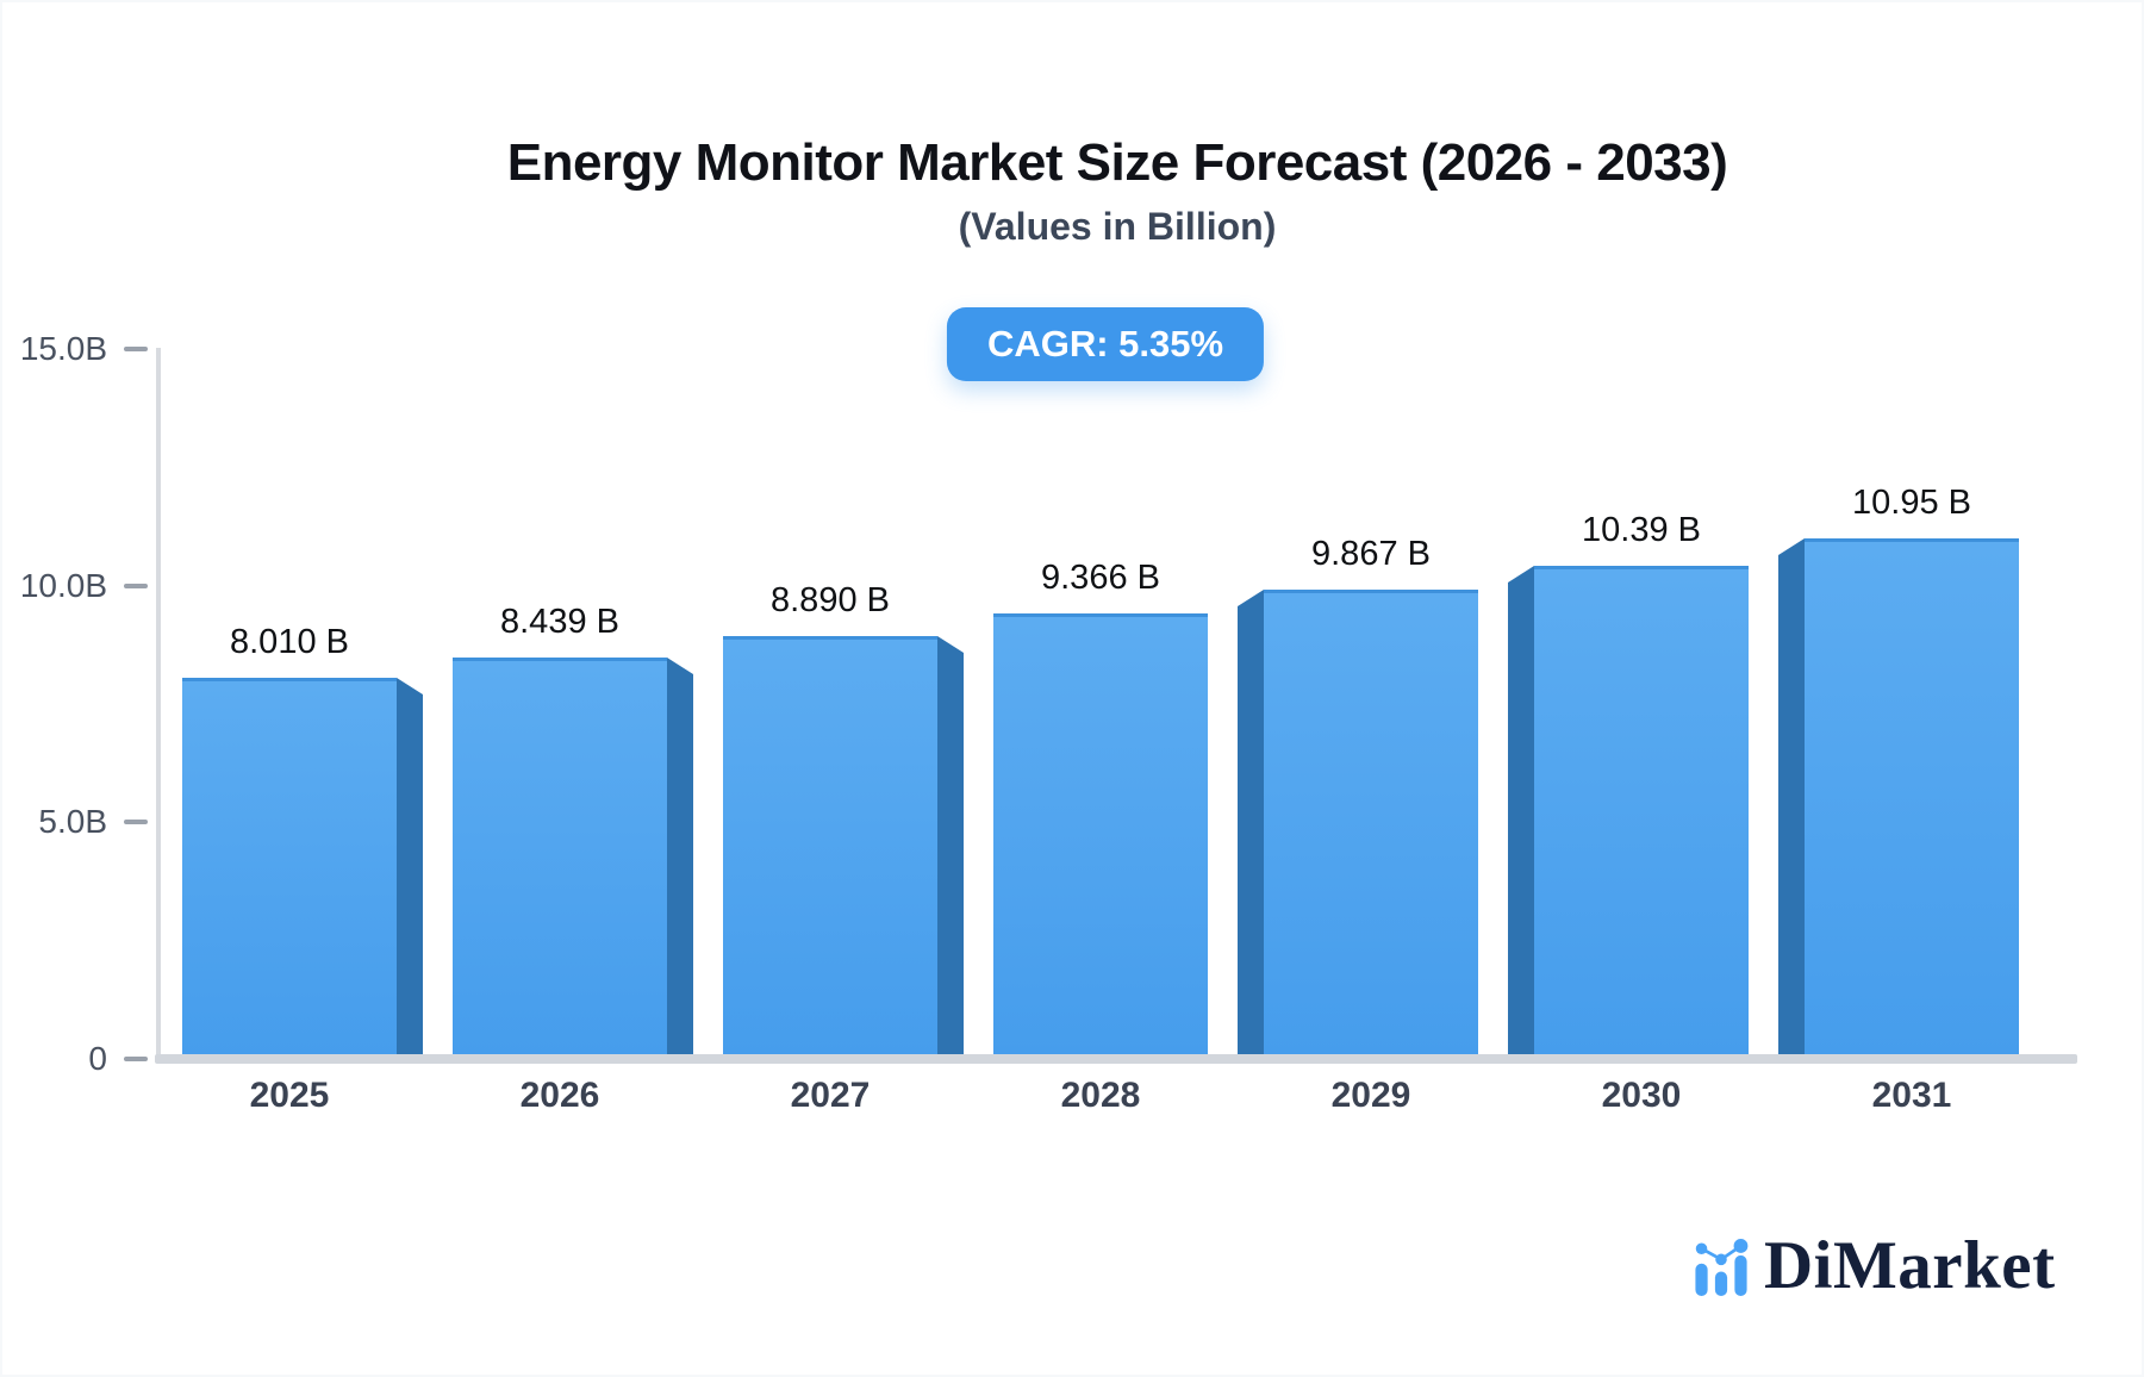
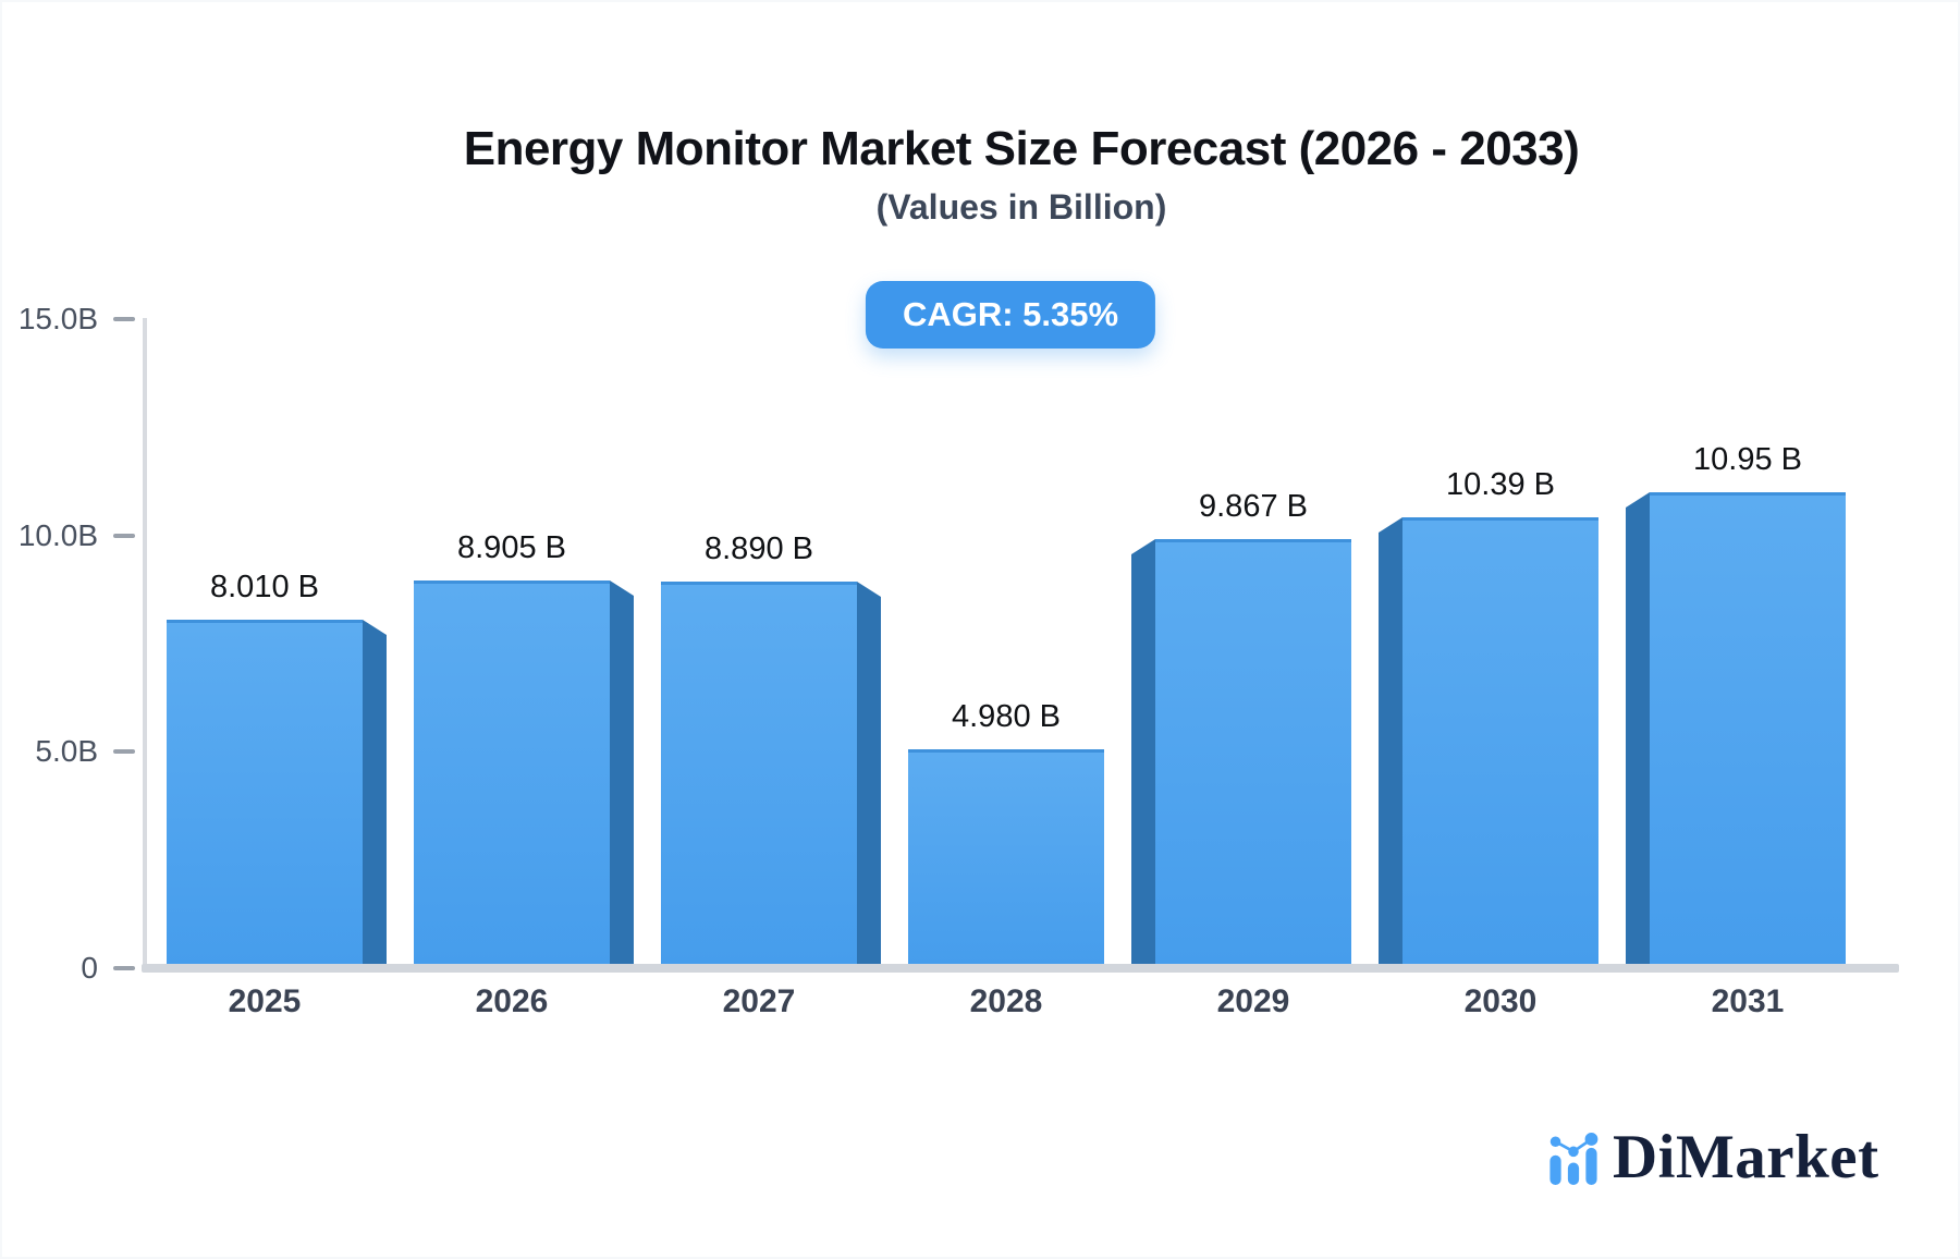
2026: 8.439 -> 8.905
2028: 9.366 -> 4.980
